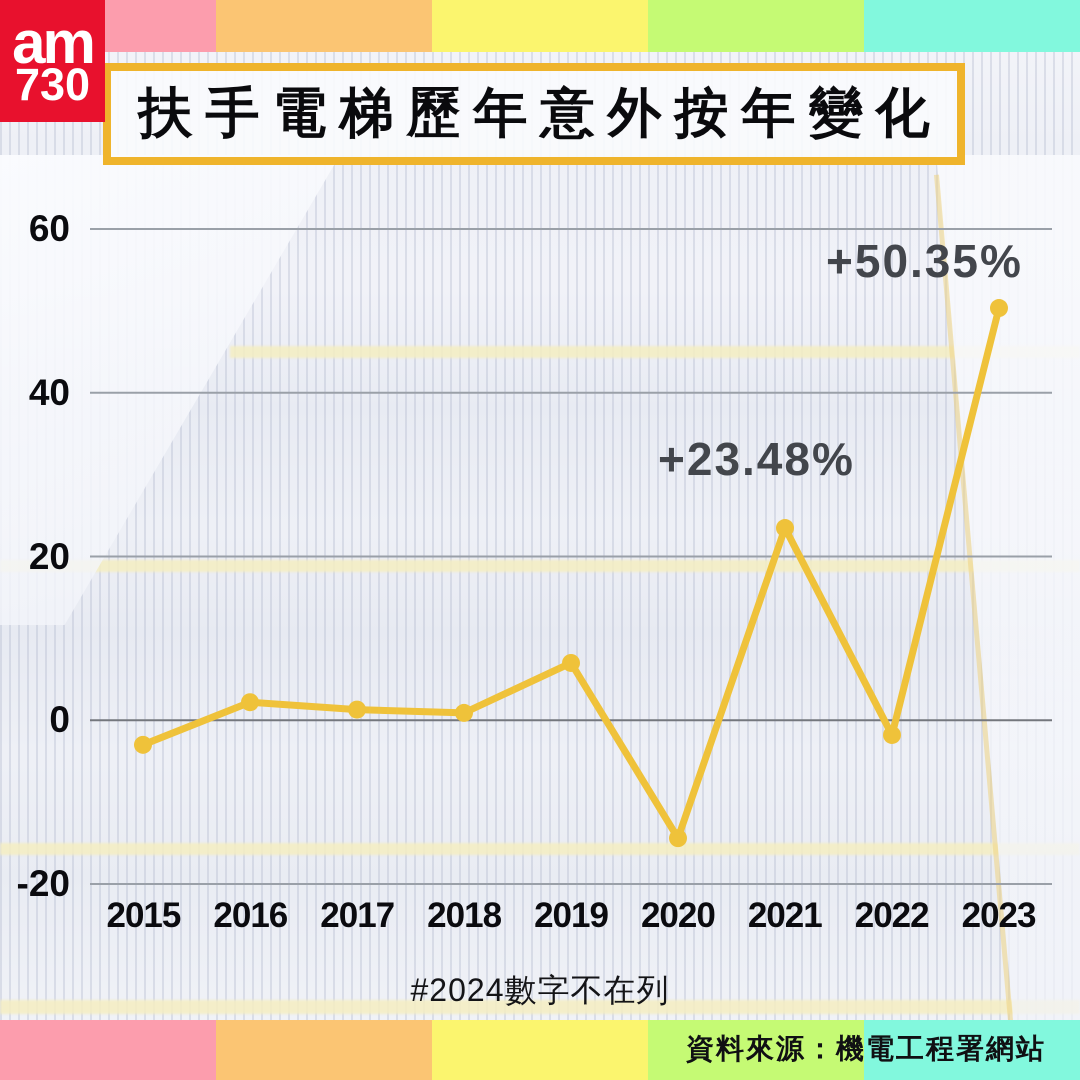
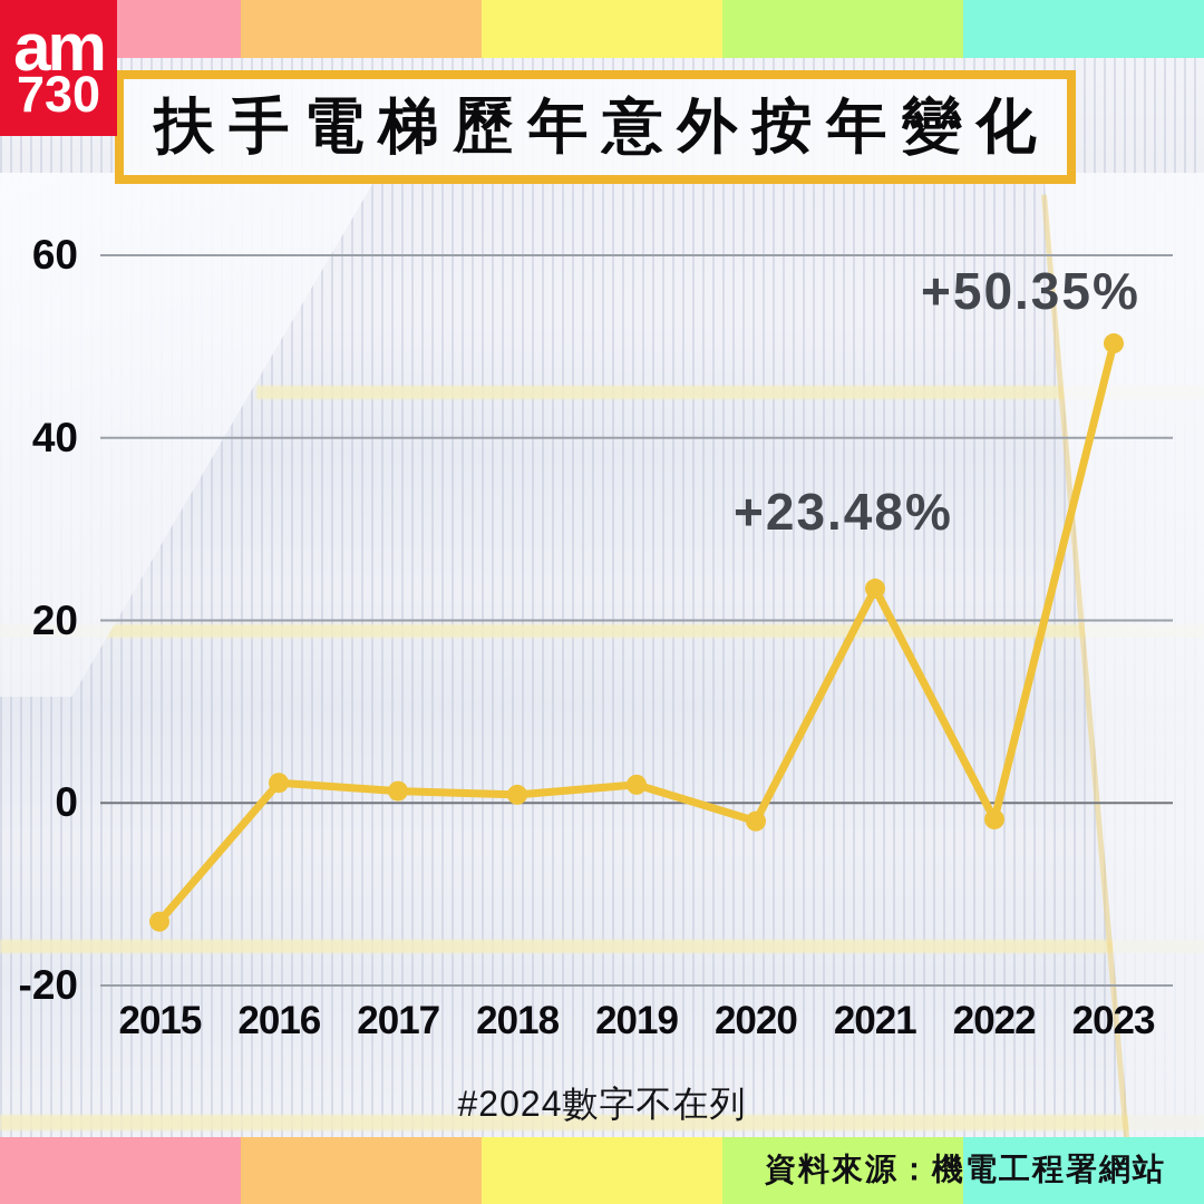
2015: -3 -> -13
2019: 7 -> 2
2020: -14 -> -2
